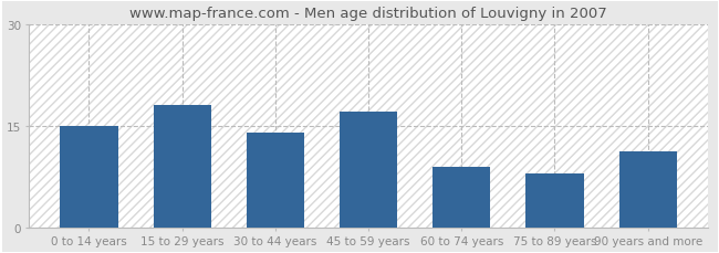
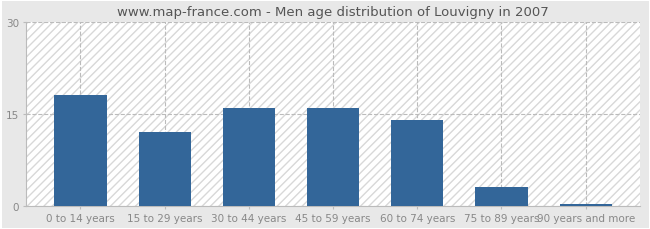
0 to 14 years: 15.0 -> 18.0
15 to 29 years: 18.0 -> 12.0
30 to 44 years: 14.0 -> 16.0
45 to 59 years: 17.0 -> 16.0
60 to 74 years: 9.0 -> 14.0
75 to 89 years: 8.0 -> 3.0
90 years and more: 11.2 -> 0.3
